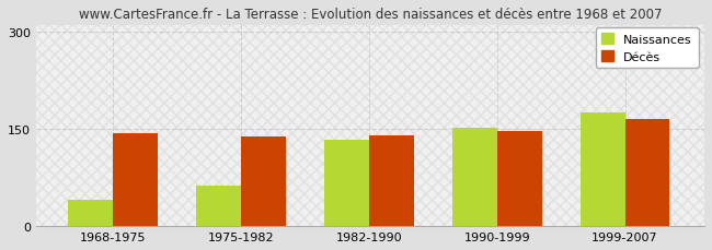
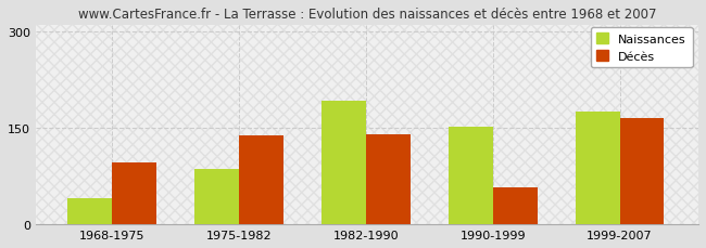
Décès/1968-1975: 143 -> 96
Naissances/1975-1982: 62 -> 86
Naissances/1982-1990: 133 -> 192
Décès/1990-1999: 146 -> 58
